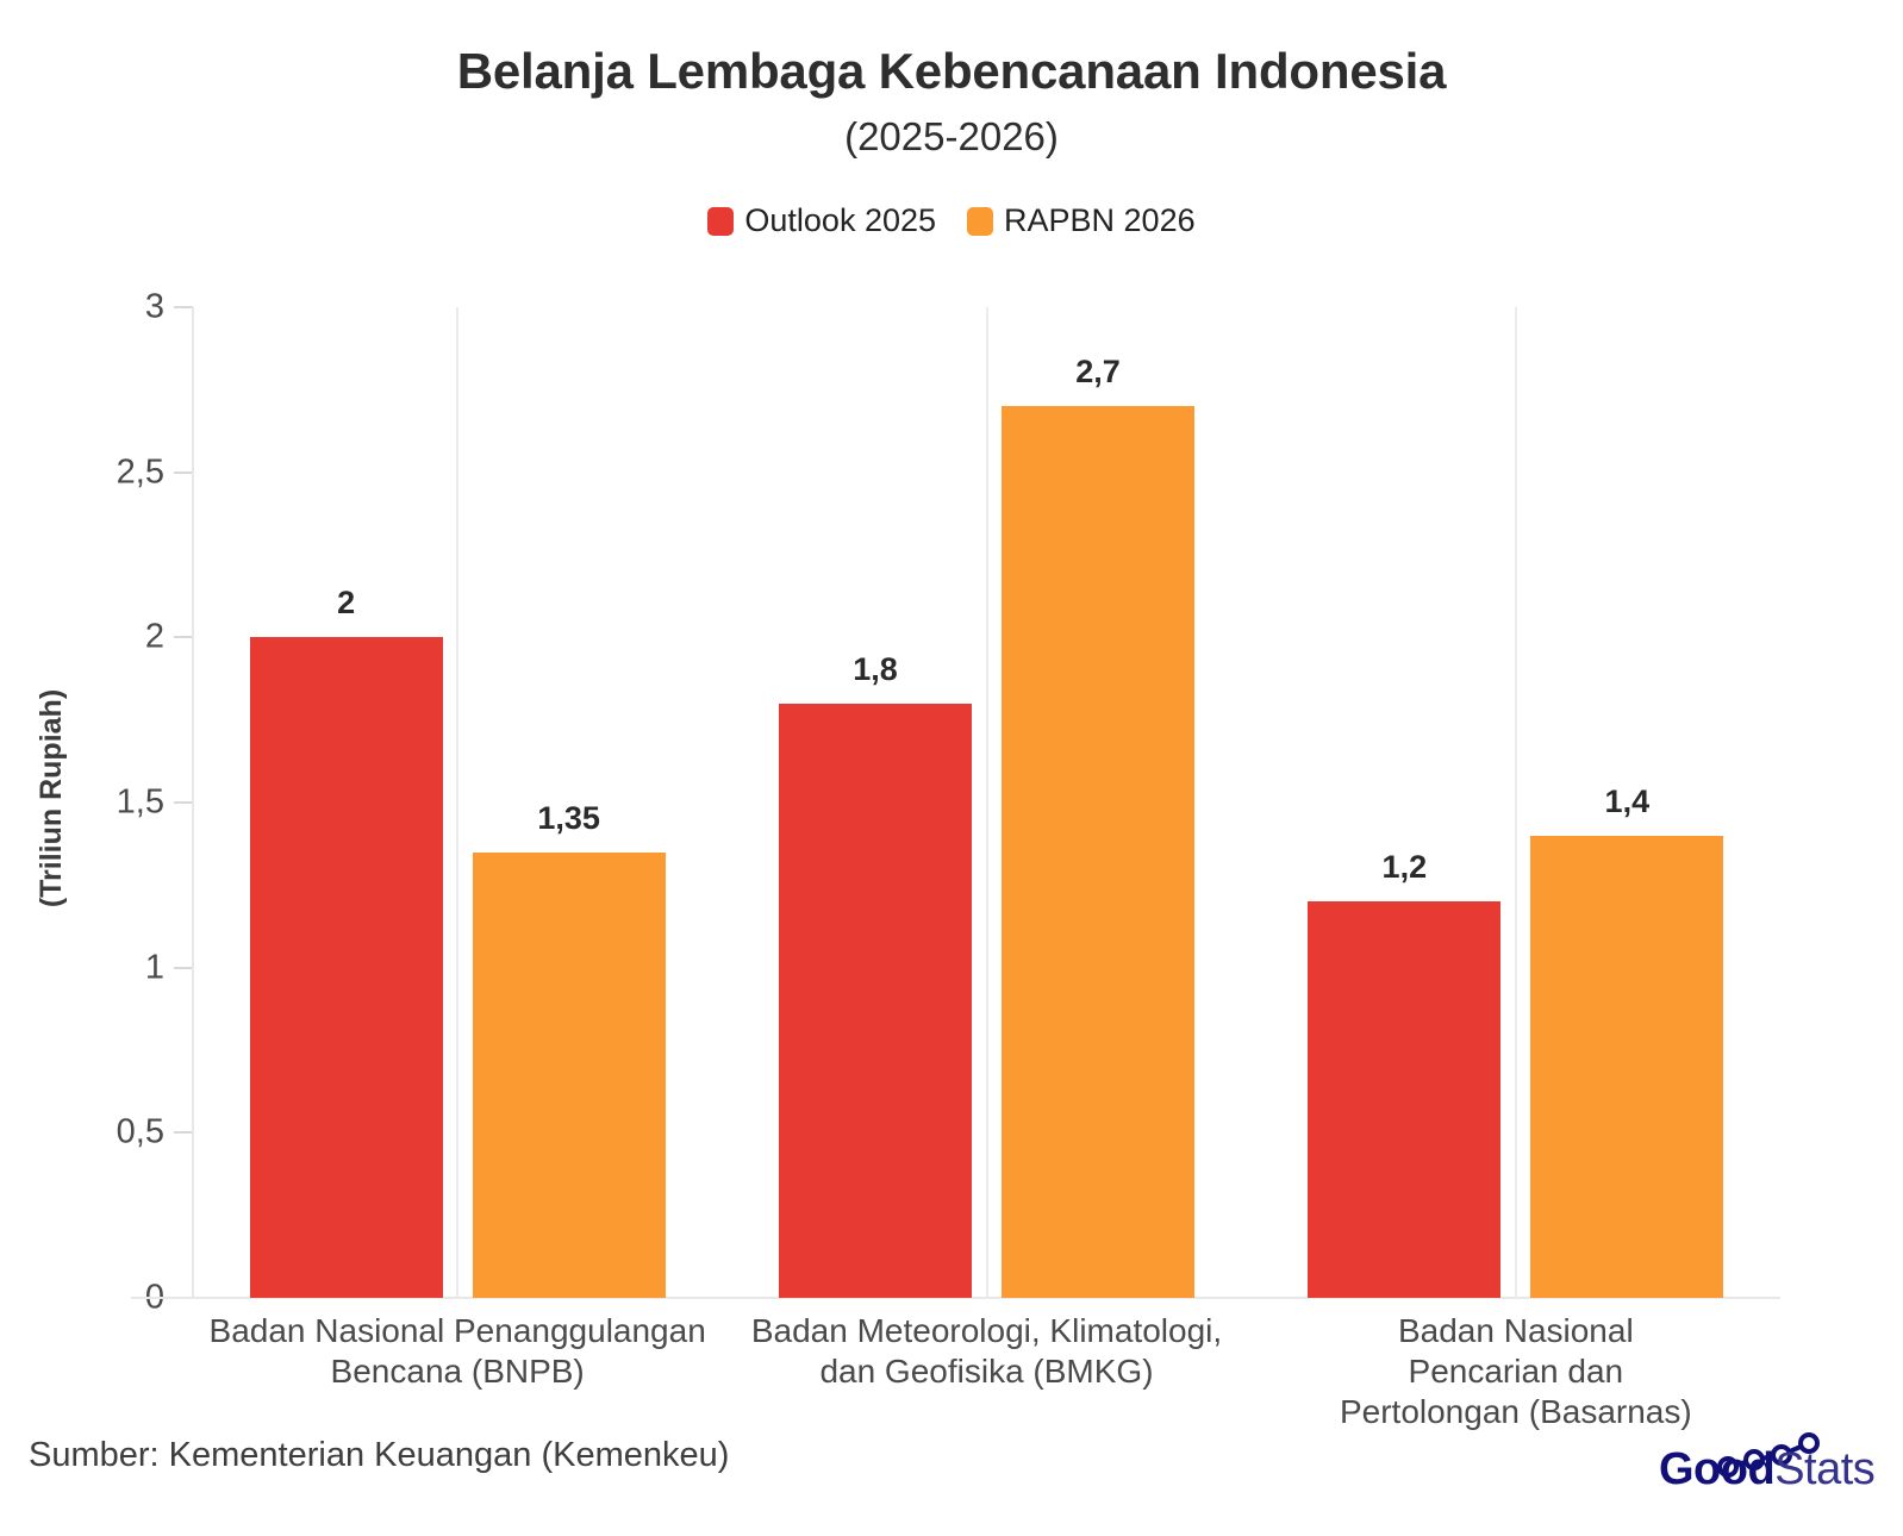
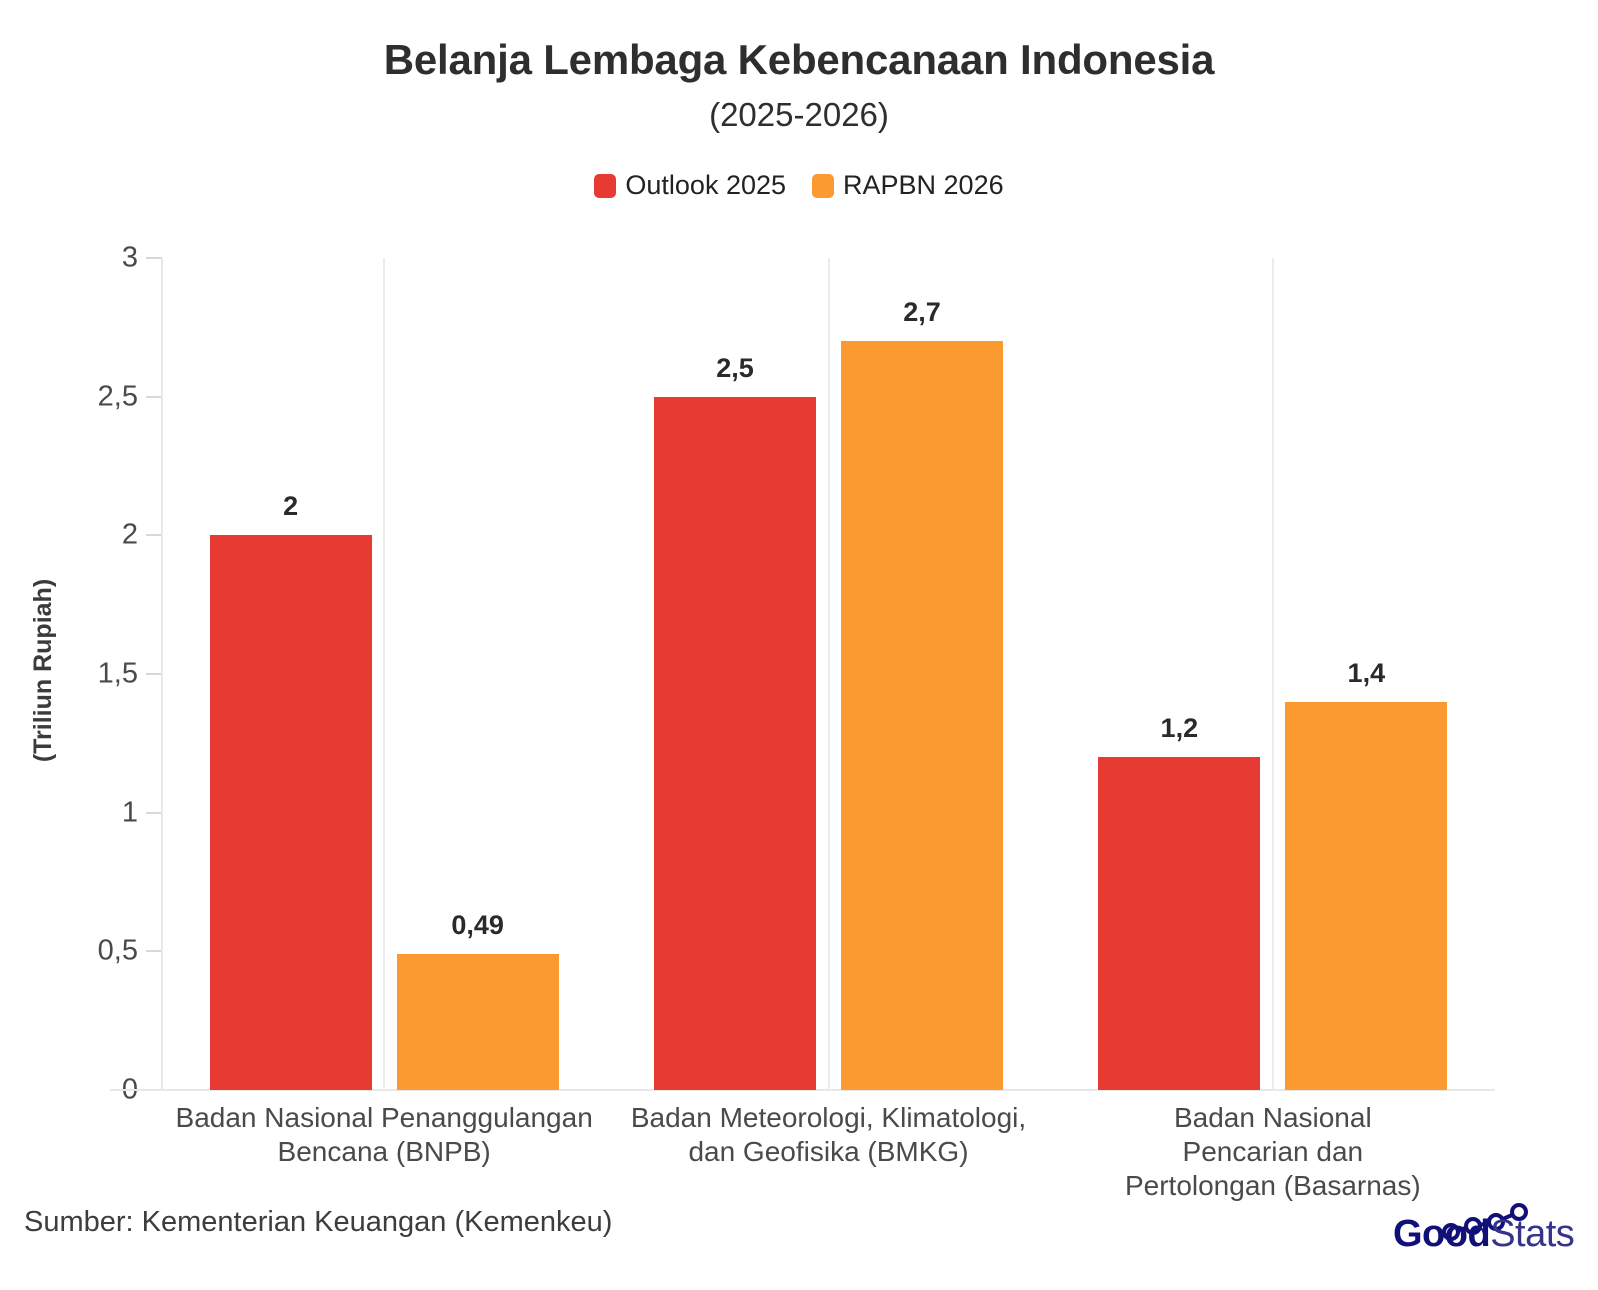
RAPBN 2026/Badan Nasional Penanggulangan Bencana (BNPB): 1,35 -> 0,49
Outlook 2025/Badan Meteorologi, Klimatologi, dan Geofisika (BMKG): 1,8 -> 2,5
